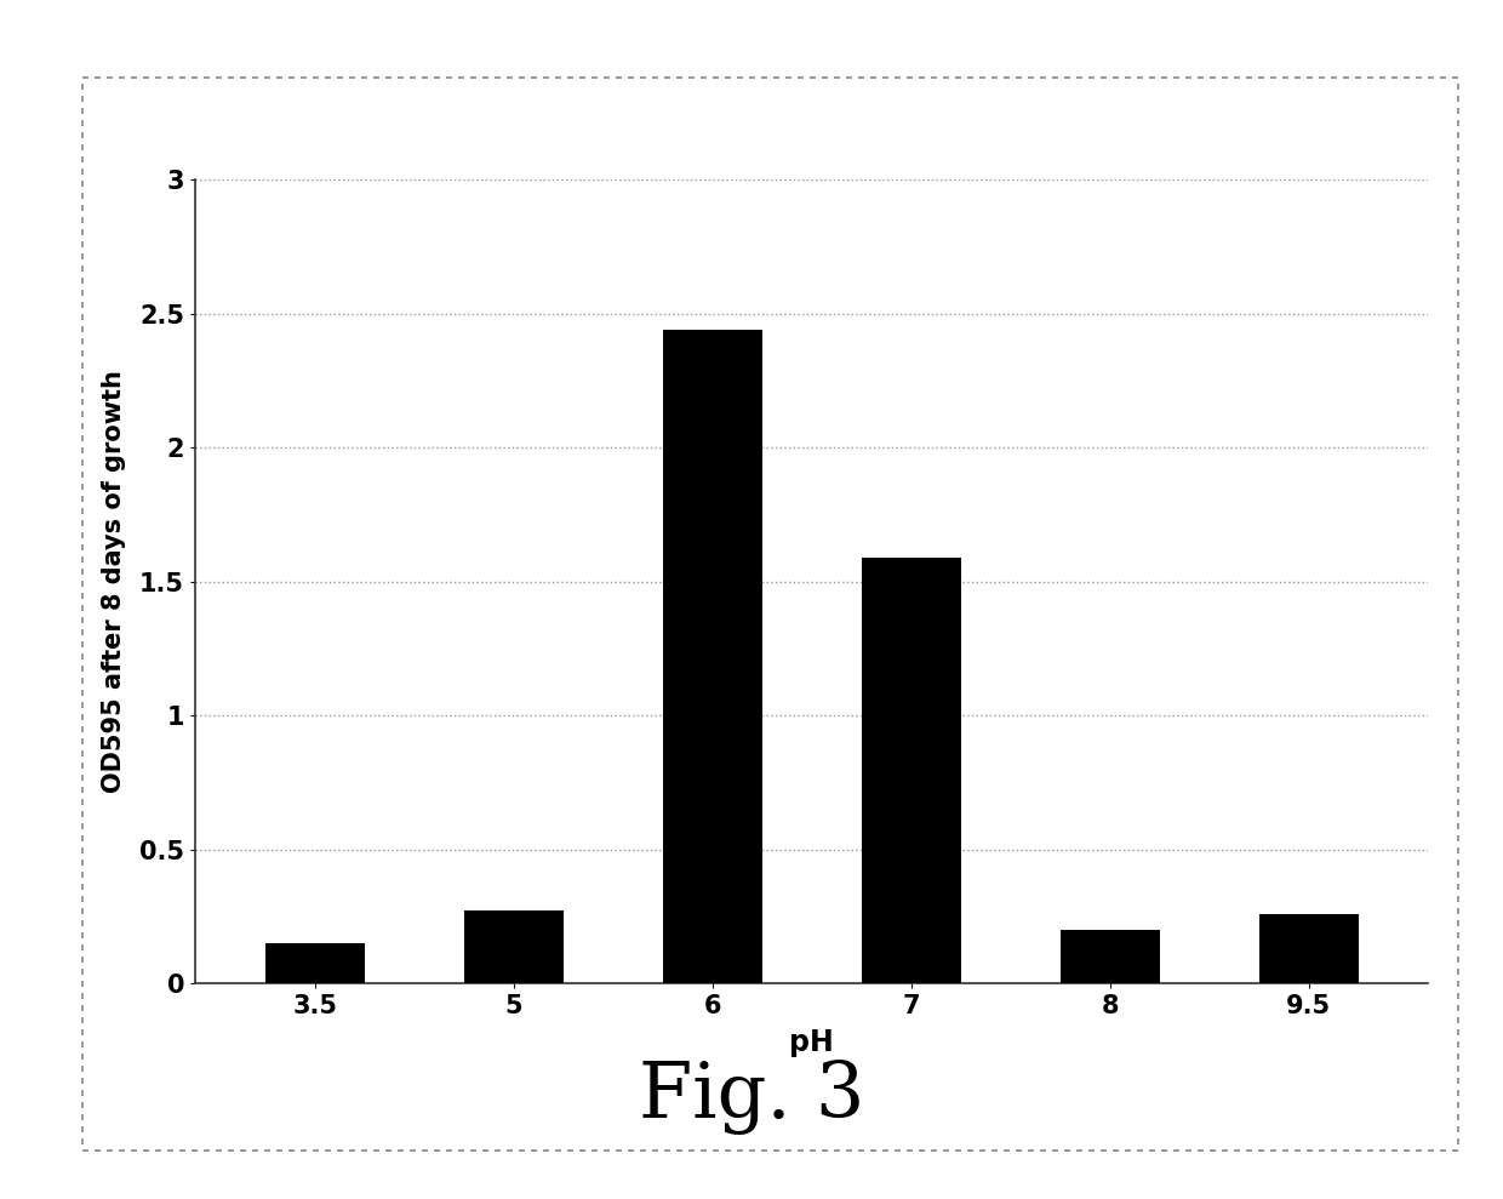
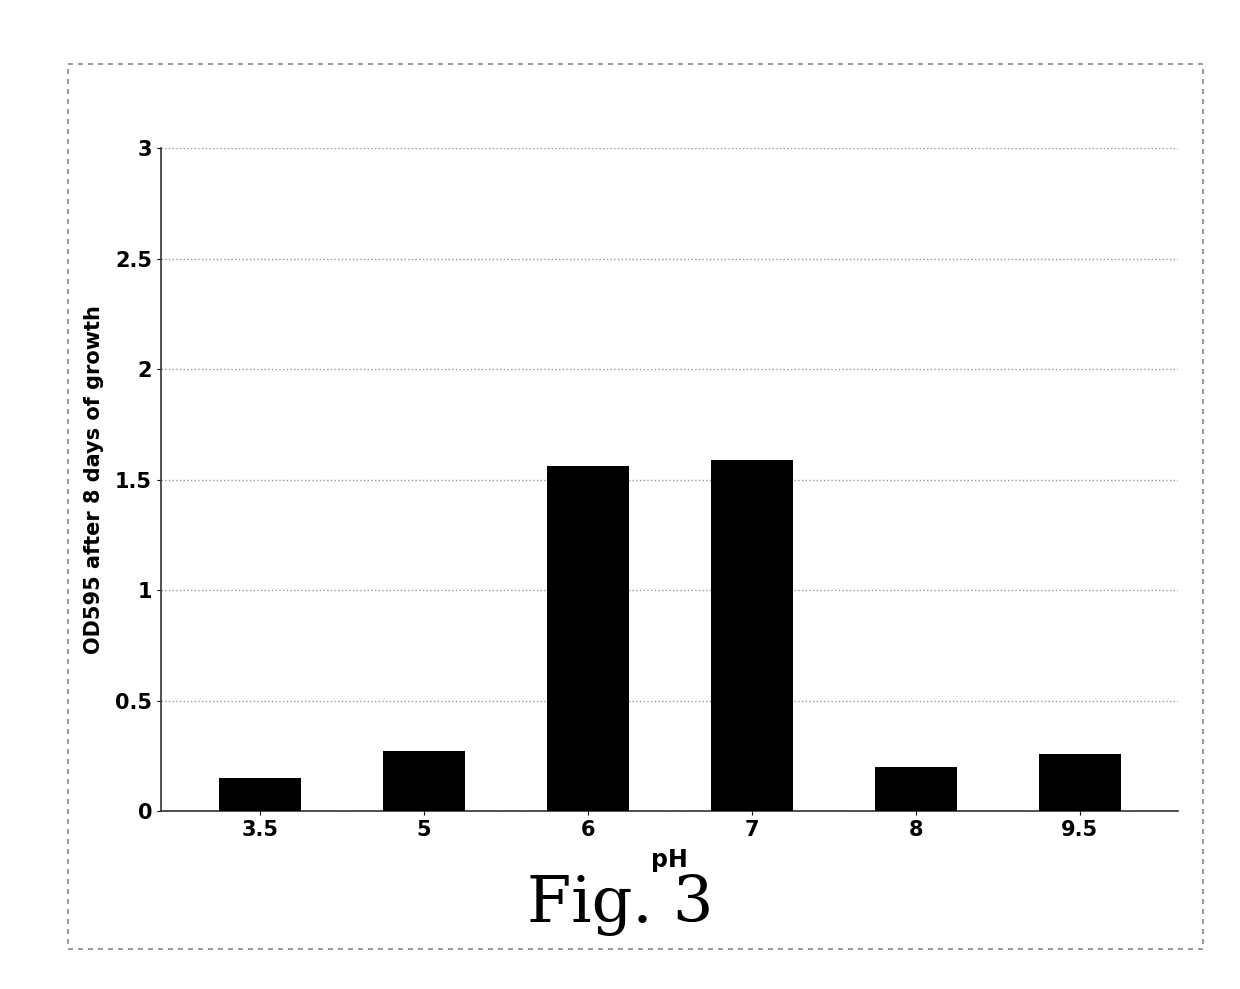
6: 2.44 -> 1.56
